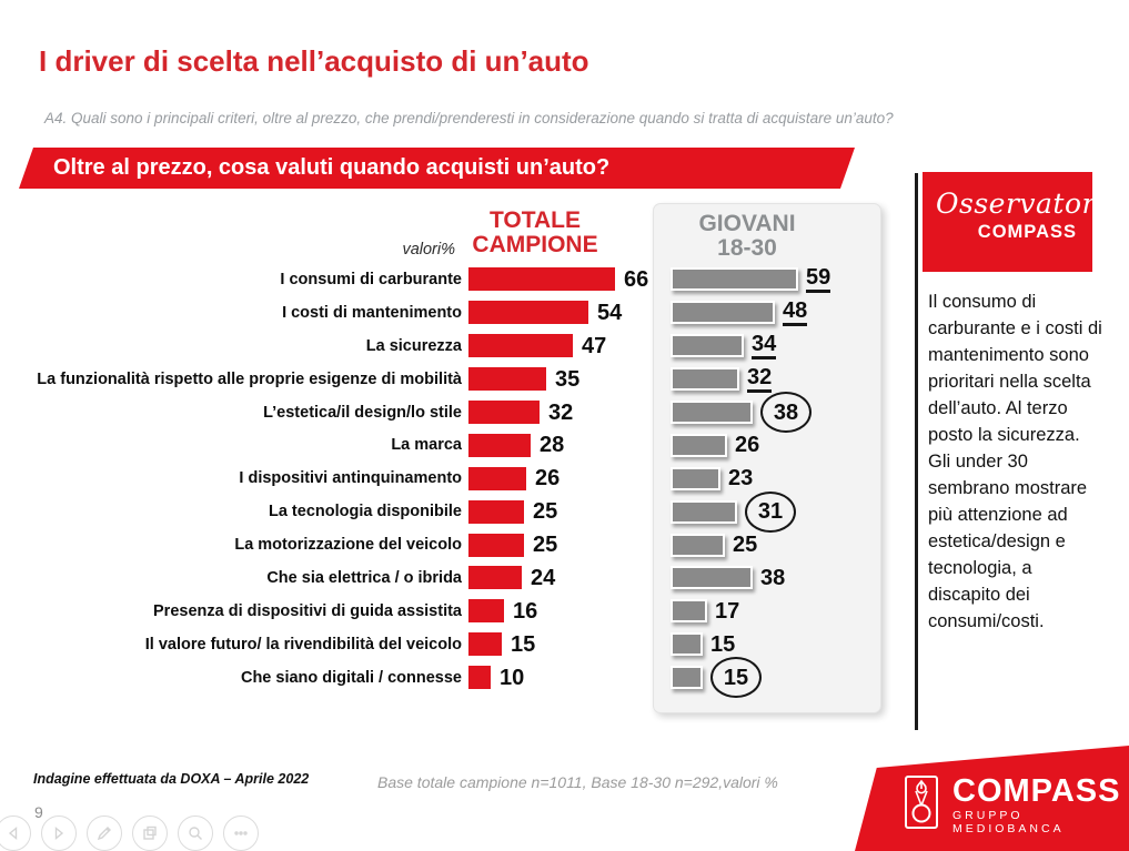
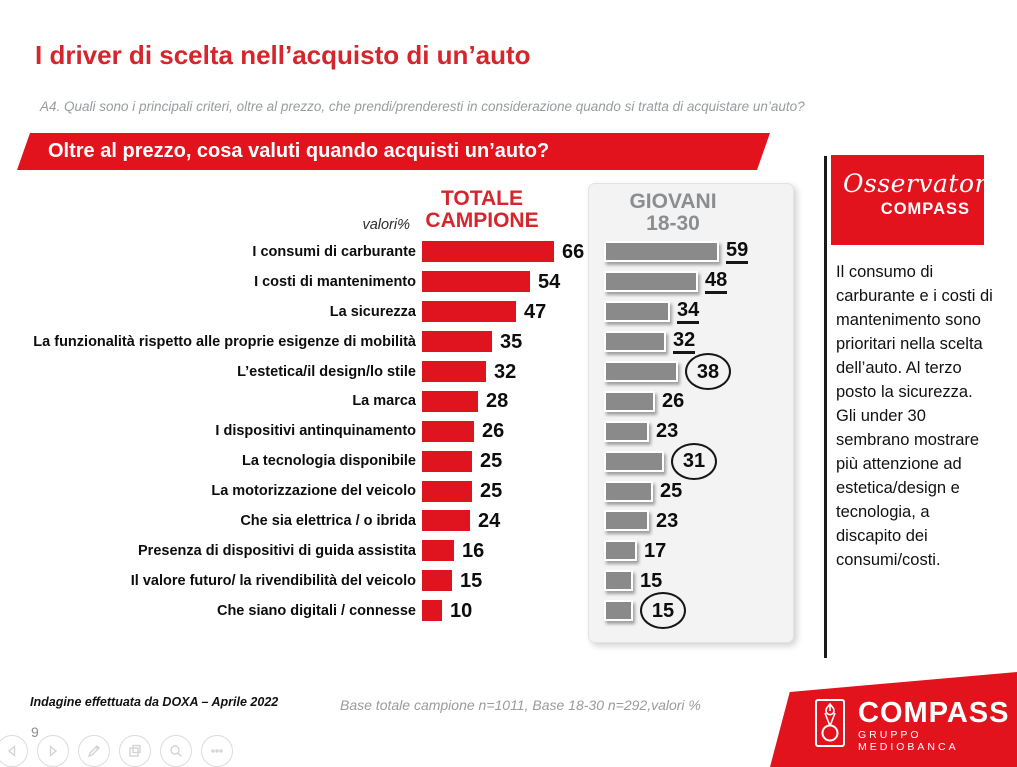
GIOVANI 18-30/Che sia elettrica / o ibrida: 38 -> 23
